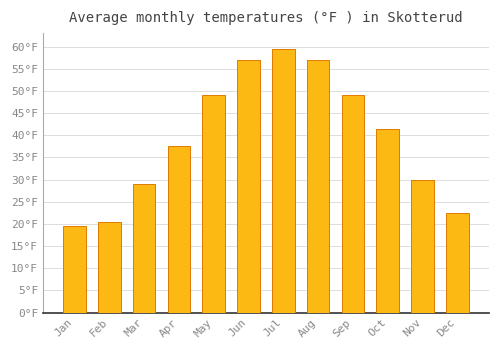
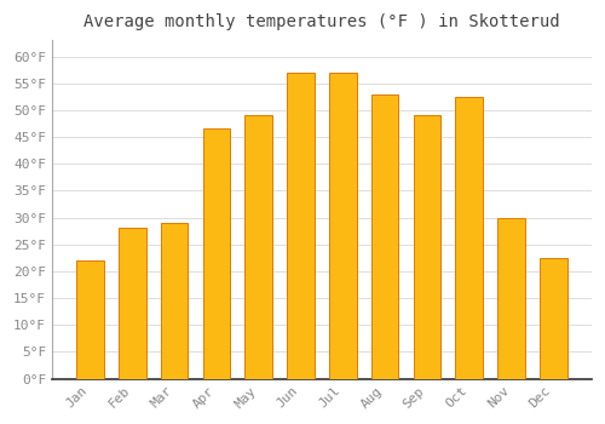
Jan: 19.5°F -> 22.0°F
Feb: 20.5°F -> 28.0°F
Apr: 37.5°F -> 46.5°F
Jul: 59.5°F -> 57.0°F
Aug: 57.0°F -> 53.0°F
Oct: 41.5°F -> 52.5°F
